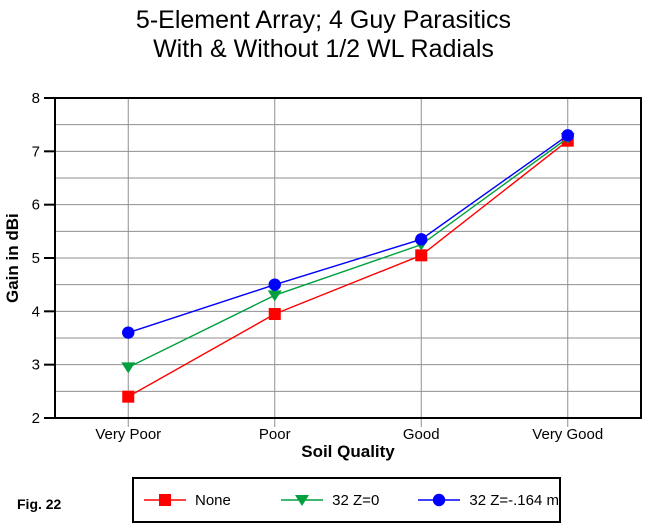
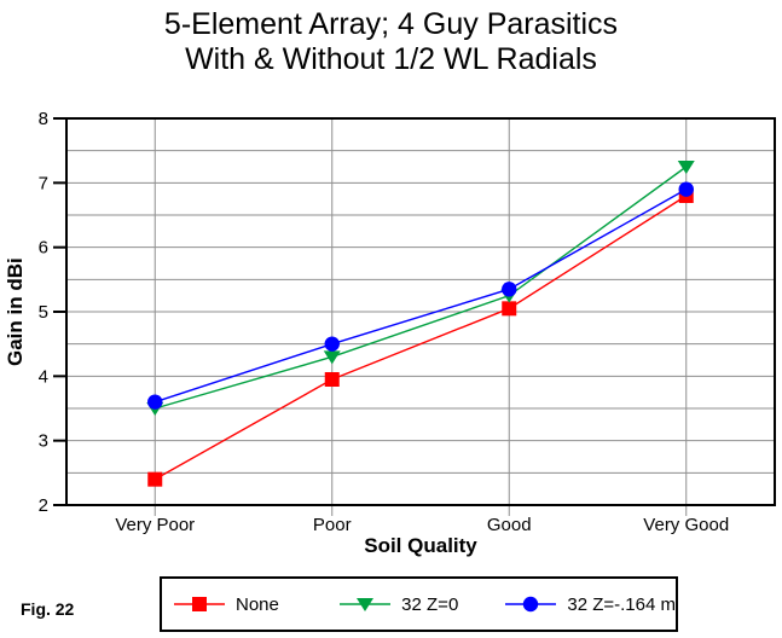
32 Z=0/Very Poor: 3.0 -> 3.5
None/Very Good: 7.2 -> 6.8
32 Z=-.164 m/Very Good: 7.3 -> 6.9
